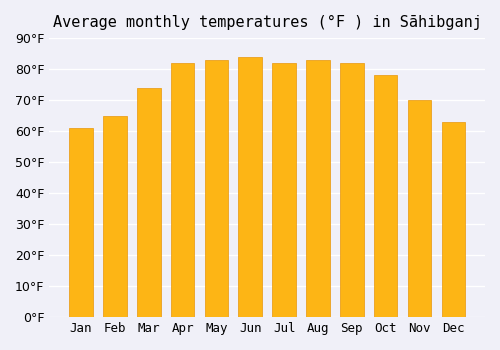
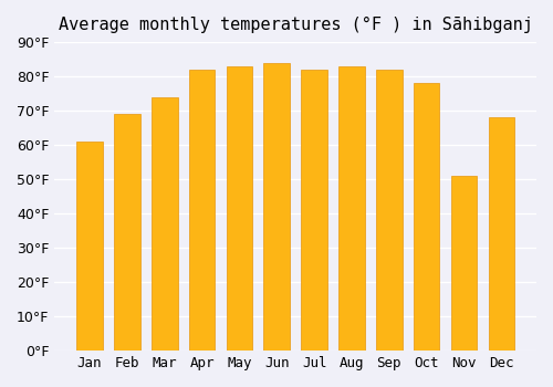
Feb: 65°F -> 69°F
Nov: 70°F -> 51°F
Dec: 63°F -> 68°F
